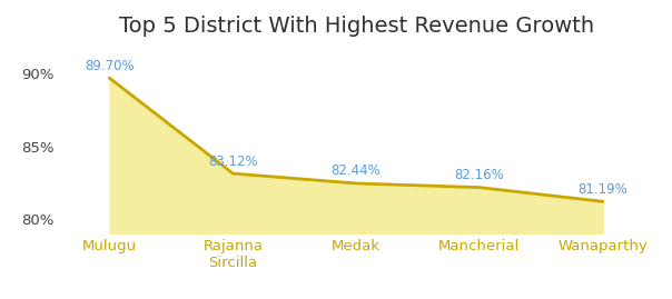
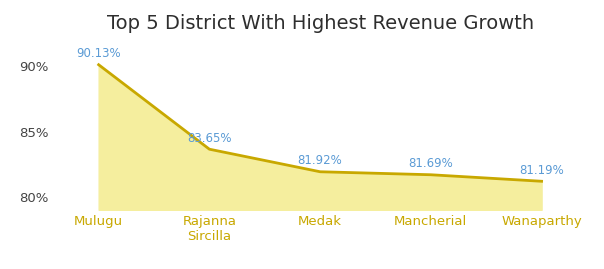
Mulugu: 89.70% -> 90.13%
Rajanna Sircilla: 83.12% -> 83.65%
Medak: 82.44% -> 81.92%
Mancherial: 82.16% -> 81.69%
